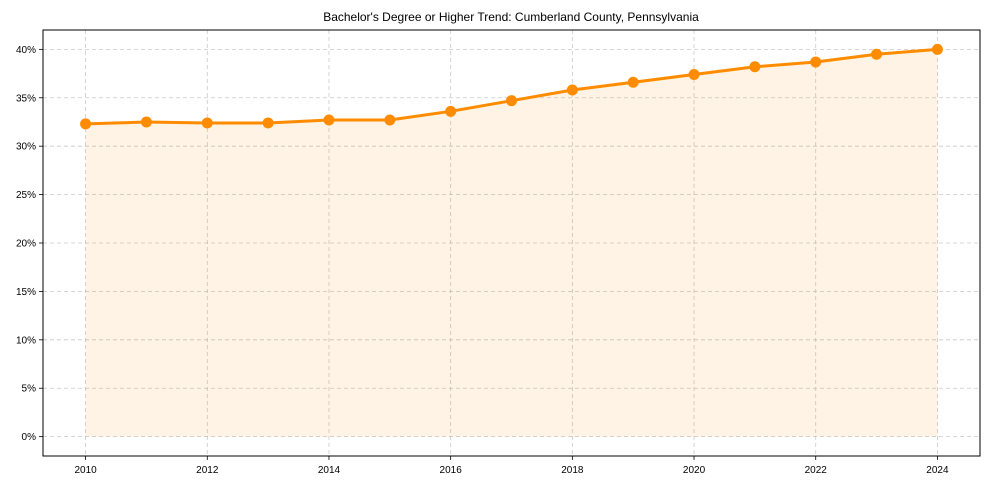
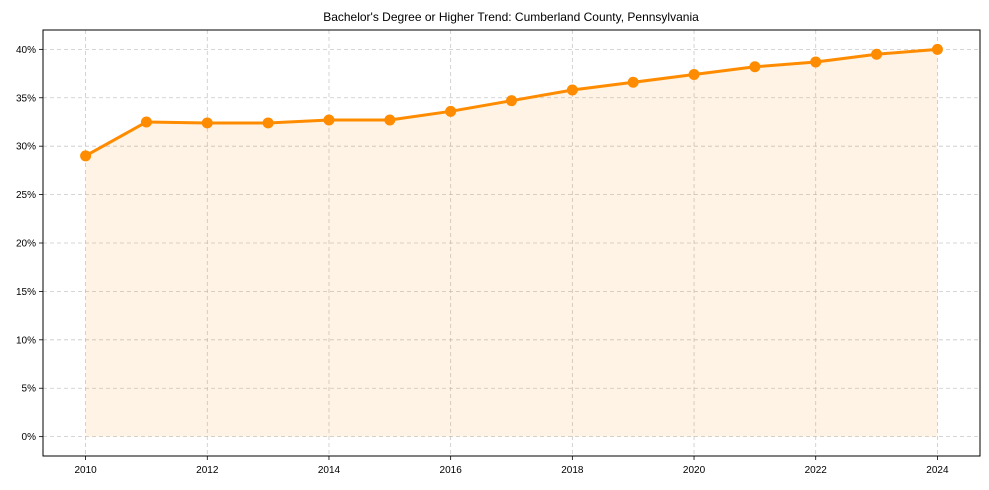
2010: 32% -> 29%
